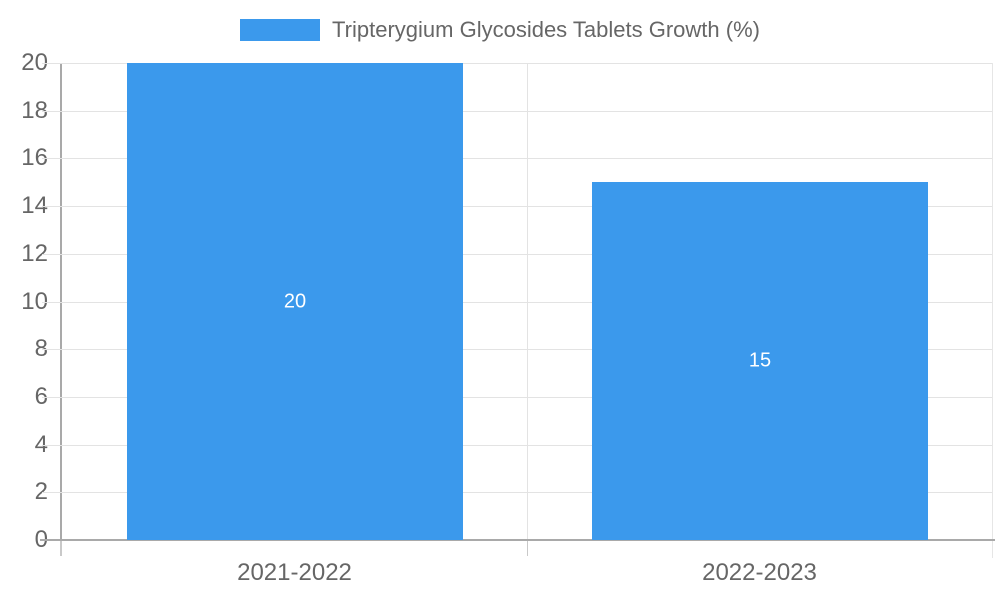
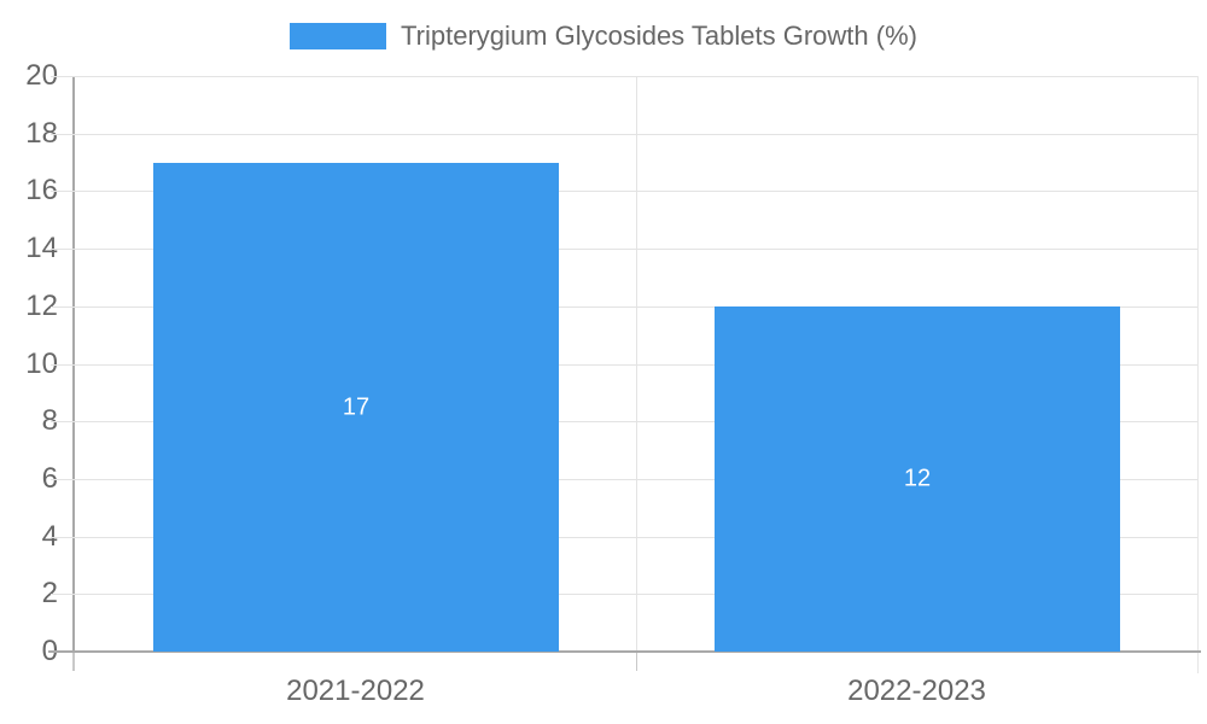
2021-2022: 20 -> 17
2022-2023: 15 -> 12
